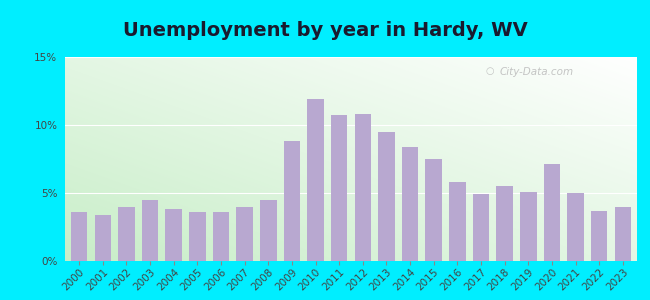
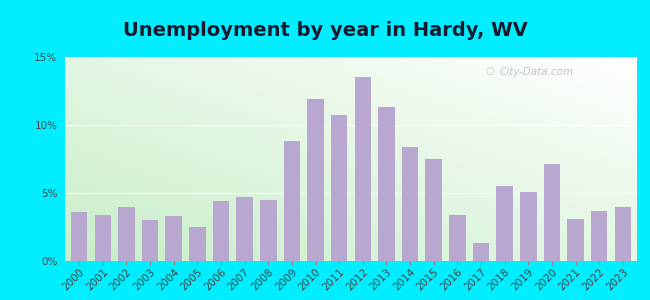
2003: 4.5% -> 3.0%
2004: 3.8% -> 3.3%
2005: 3.6% -> 2.5%
2006: 3.6% -> 4.4%
2007: 4.0% -> 4.7%
2012: 10.8% -> 13.5%
2013: 9.5% -> 11.3%
2016: 5.8% -> 3.4%
2017: 4.9% -> 1.3%
2021: 5.0% -> 3.1%
